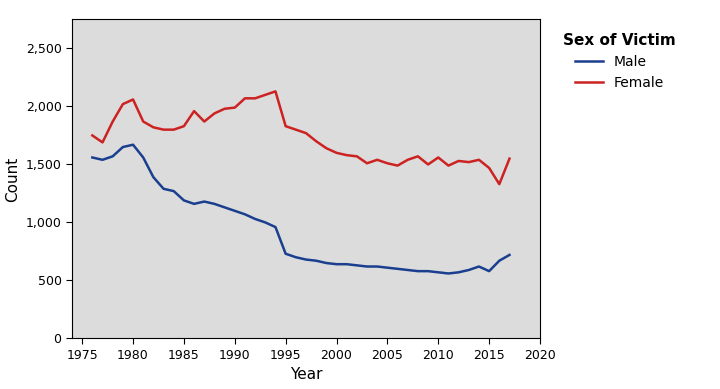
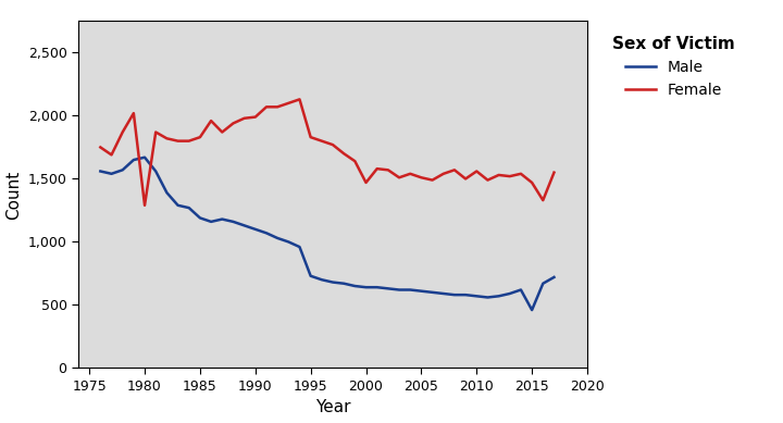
Female/1980: 2,060 -> 1,290
Female/2000: 1,600 -> 1,470
Male/2015: 580 -> 460
